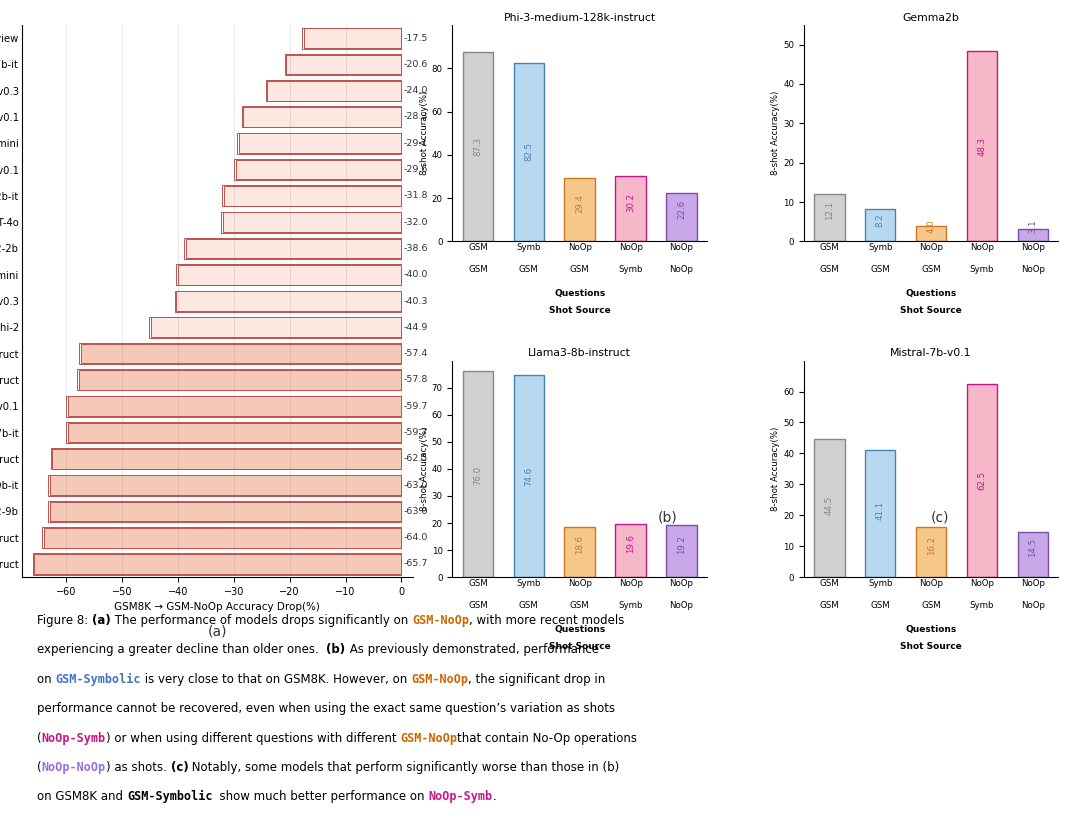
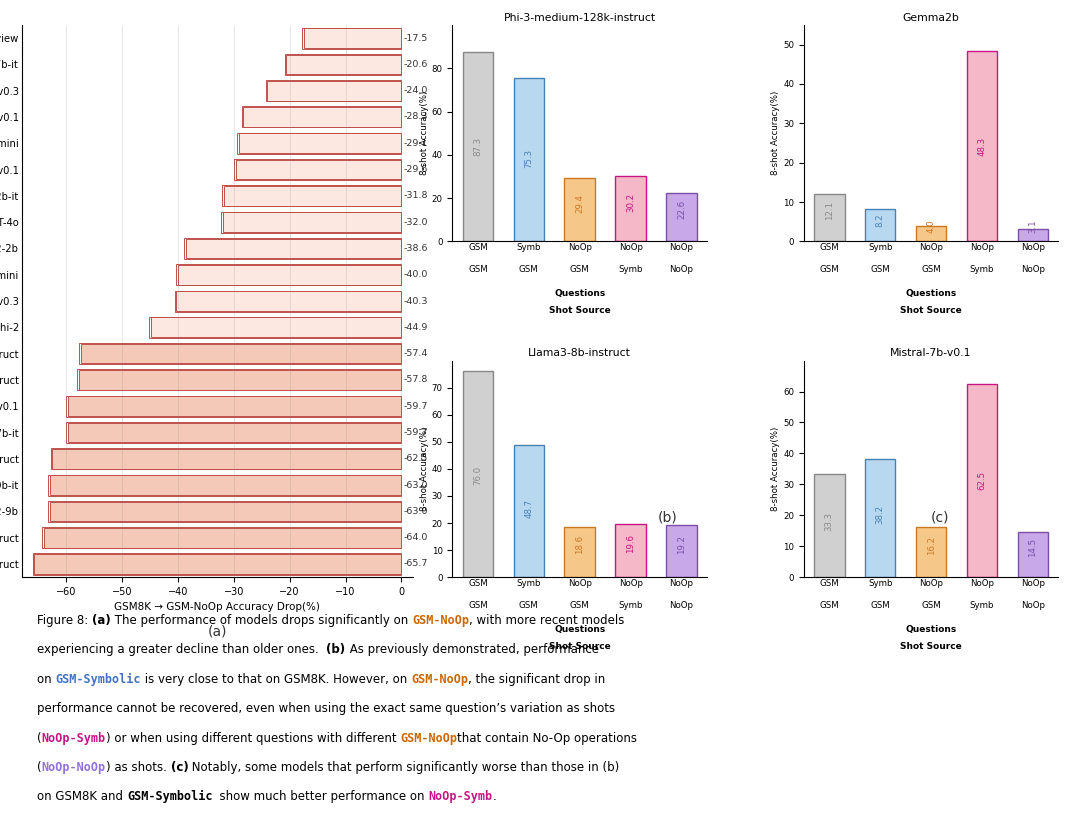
Phi-3-medium-128k-instruct/Symb: 82.5 -> 75.3
Llama3-8b-instruct/Symb: 74.6 -> 48.7
Mistral-7b-v0.1/GSM: 44.5 -> 33.3
Mistral-7b-v0.1/Symb: 41.1 -> 38.2
